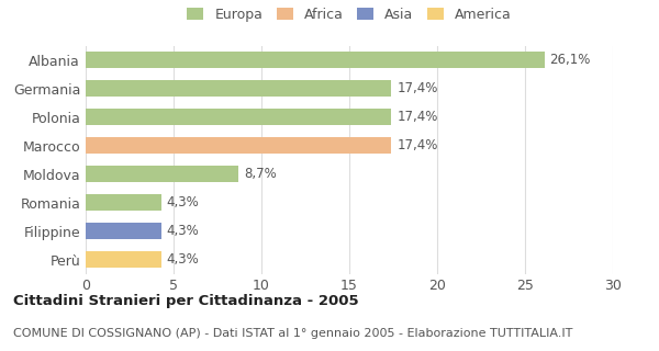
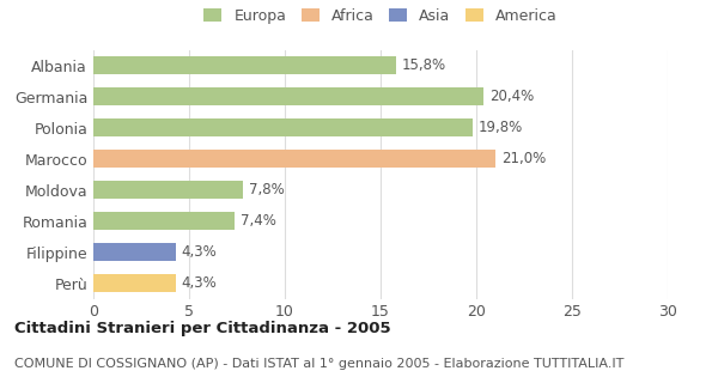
Albania: 26,1% -> 15,8%
Germania: 17,4% -> 20,4%
Polonia: 17,4% -> 19,8%
Marocco: 17,4% -> 21,0%
Moldova: 8,7% -> 7,8%
Romania: 4,3% -> 7,4%
